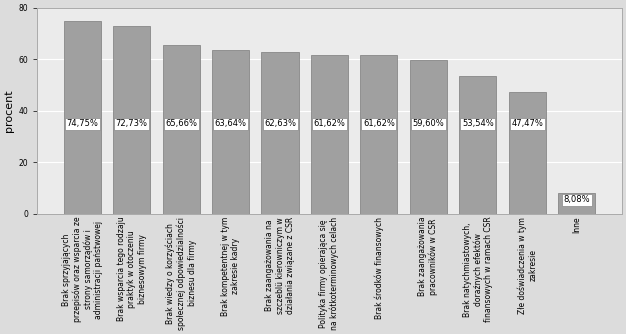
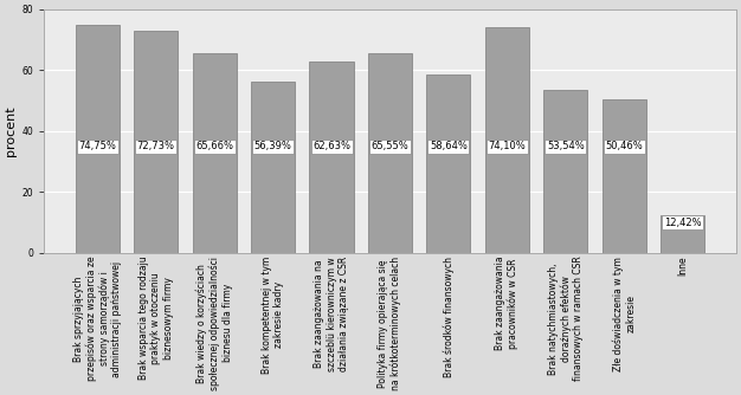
Brak kompetentnej w tym zakresie kadry: 63,64% -> 56,39%
Polityka firmy opierająca się na krótkoterminowych celach: 61,62% -> 65,55%
Brak środków finansowych: 61,62% -> 58,64%
Brak zaangażowania pracowników w CSR: 59,60% -> 74,10%
Złe doświadczenia w tym zakresie: 47,47% -> 50,46%
Inne: 8,08% -> 12,42%
